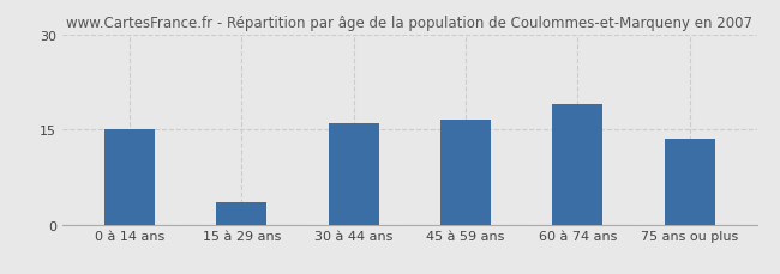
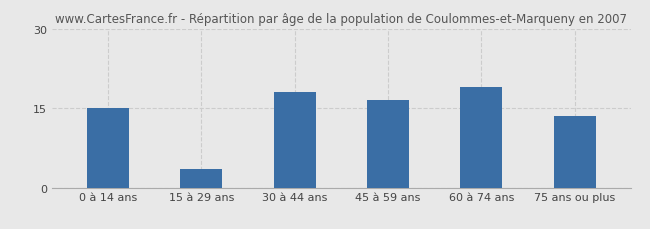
30 à 44 ans: 16.0 -> 18.0
